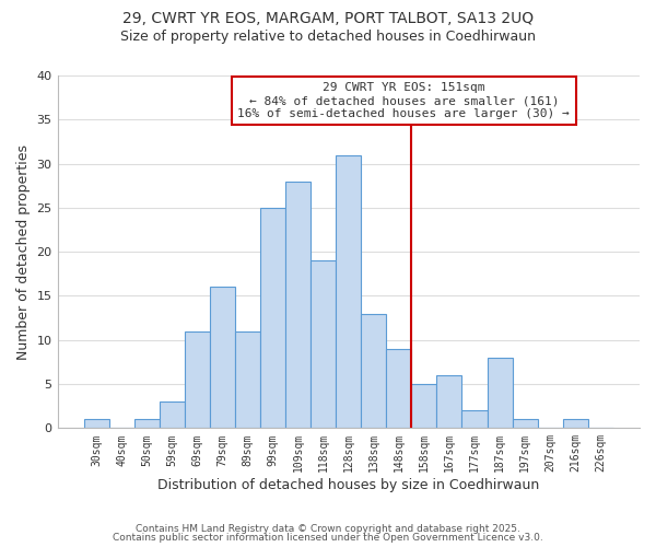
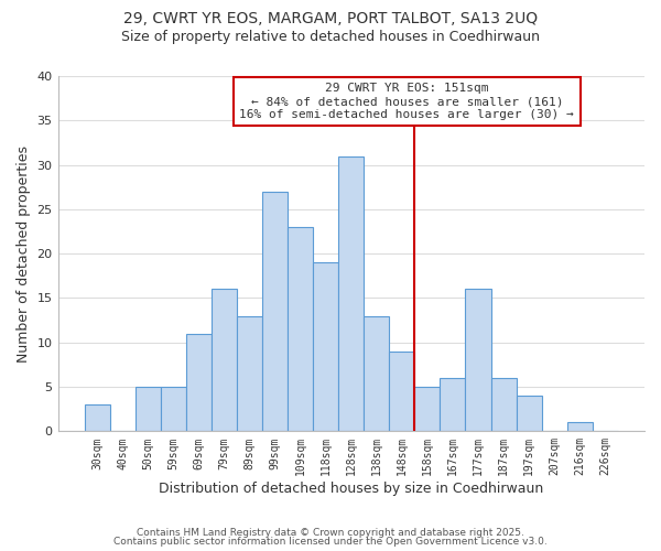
30sqm: 1 -> 3
50sqm: 1 -> 5
59sqm: 3 -> 5
89sqm: 11 -> 13
99sqm: 25 -> 27
109sqm: 28 -> 23
177sqm: 2 -> 16
187sqm: 8 -> 6
197sqm: 1 -> 4
